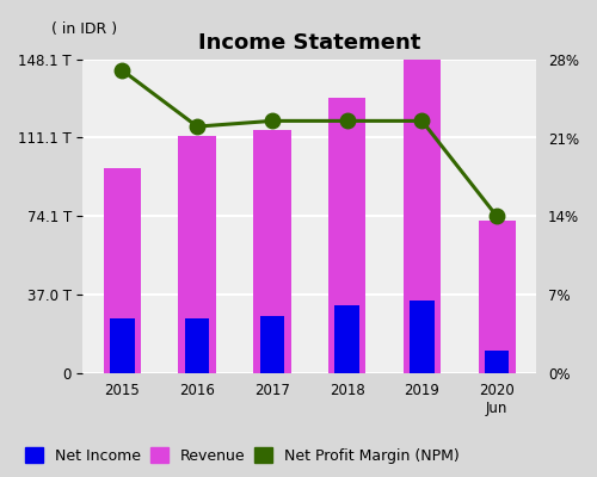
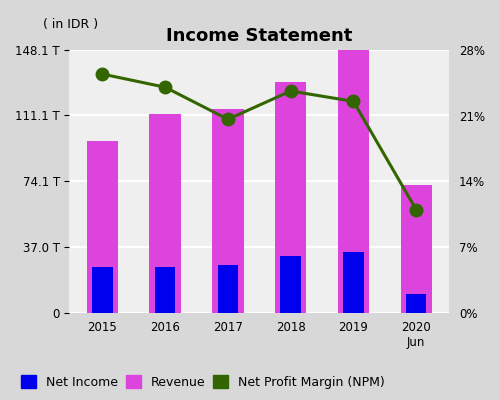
Net Profit Margin (NPM)/2015: 27.0% -> 25.4%
Net Profit Margin (NPM)/2016: 22.0% -> 24.0%
Net Profit Margin (NPM)/2017: 22.5% -> 20.6%
Net Profit Margin (NPM)/2018: 22.5% -> 23.6%
Net Profit Margin (NPM)/2020 Jun: 14.0% -> 11.0%
